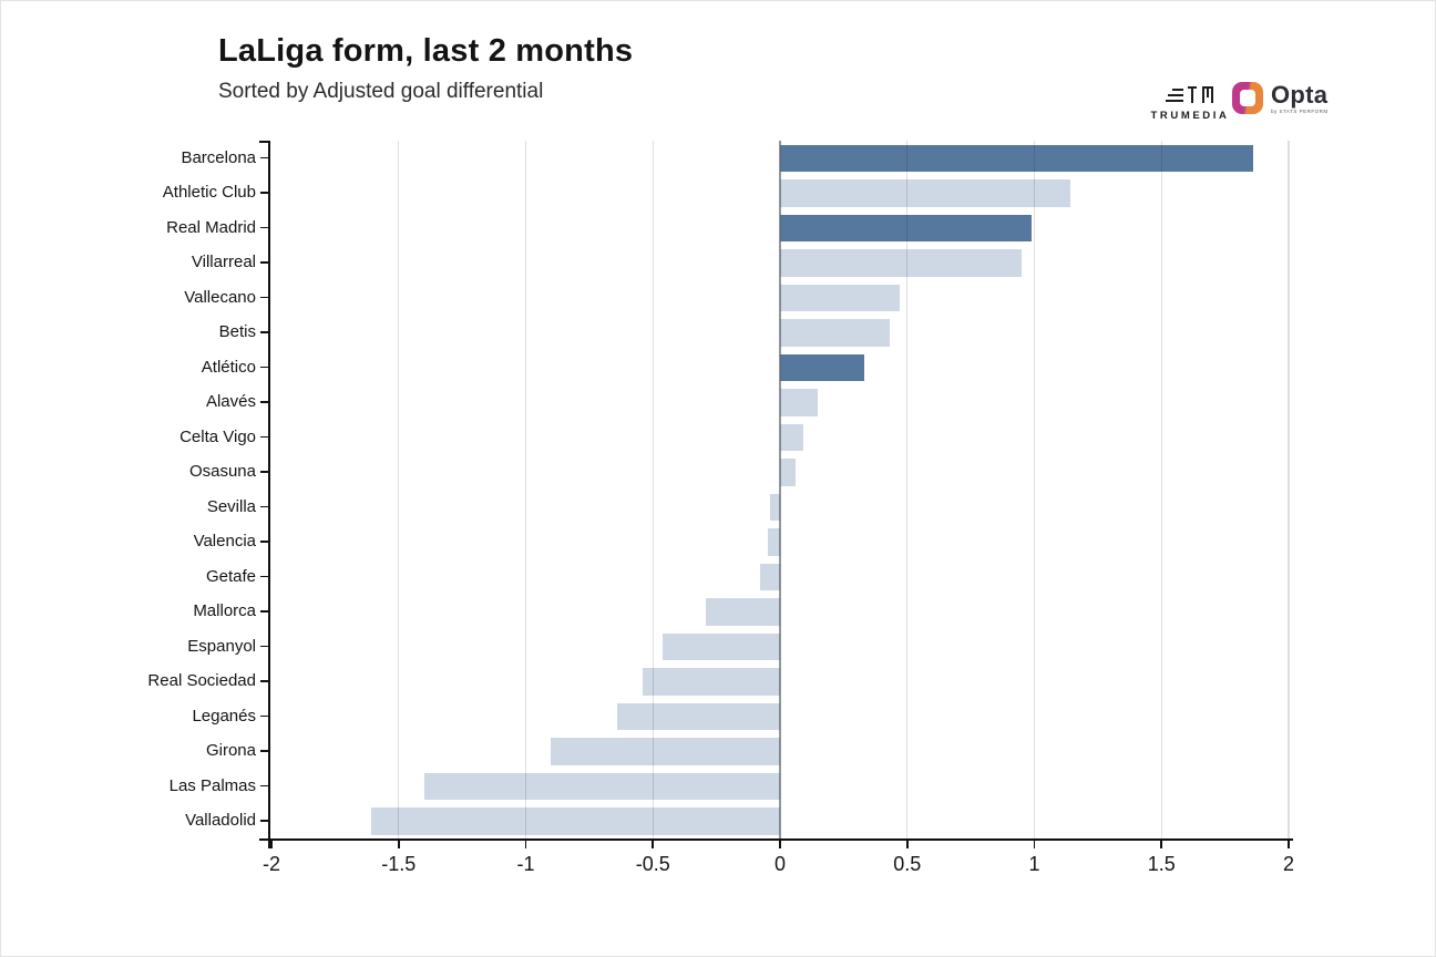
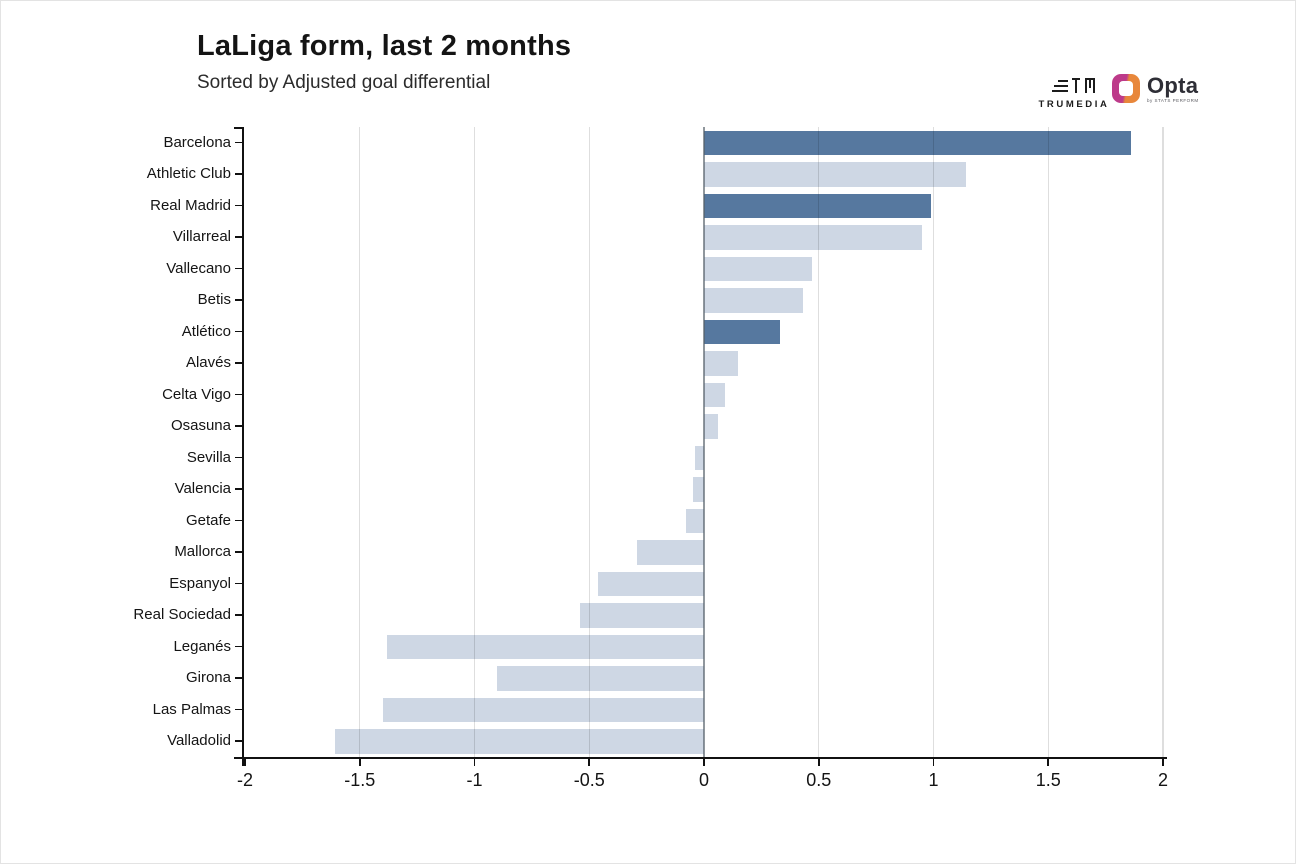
Leganés: -0.64 -> -1.38
